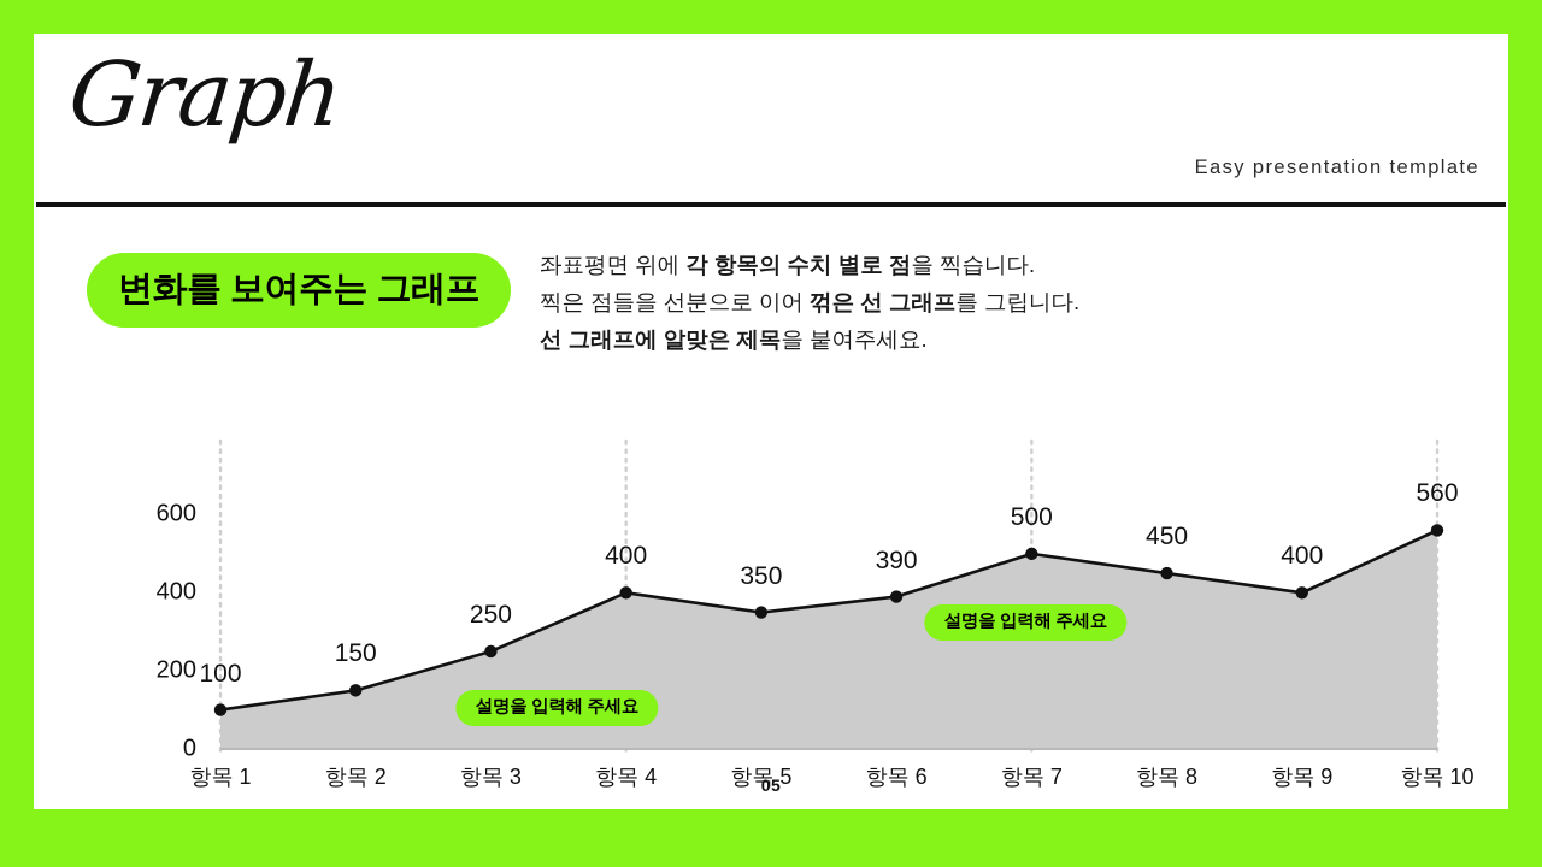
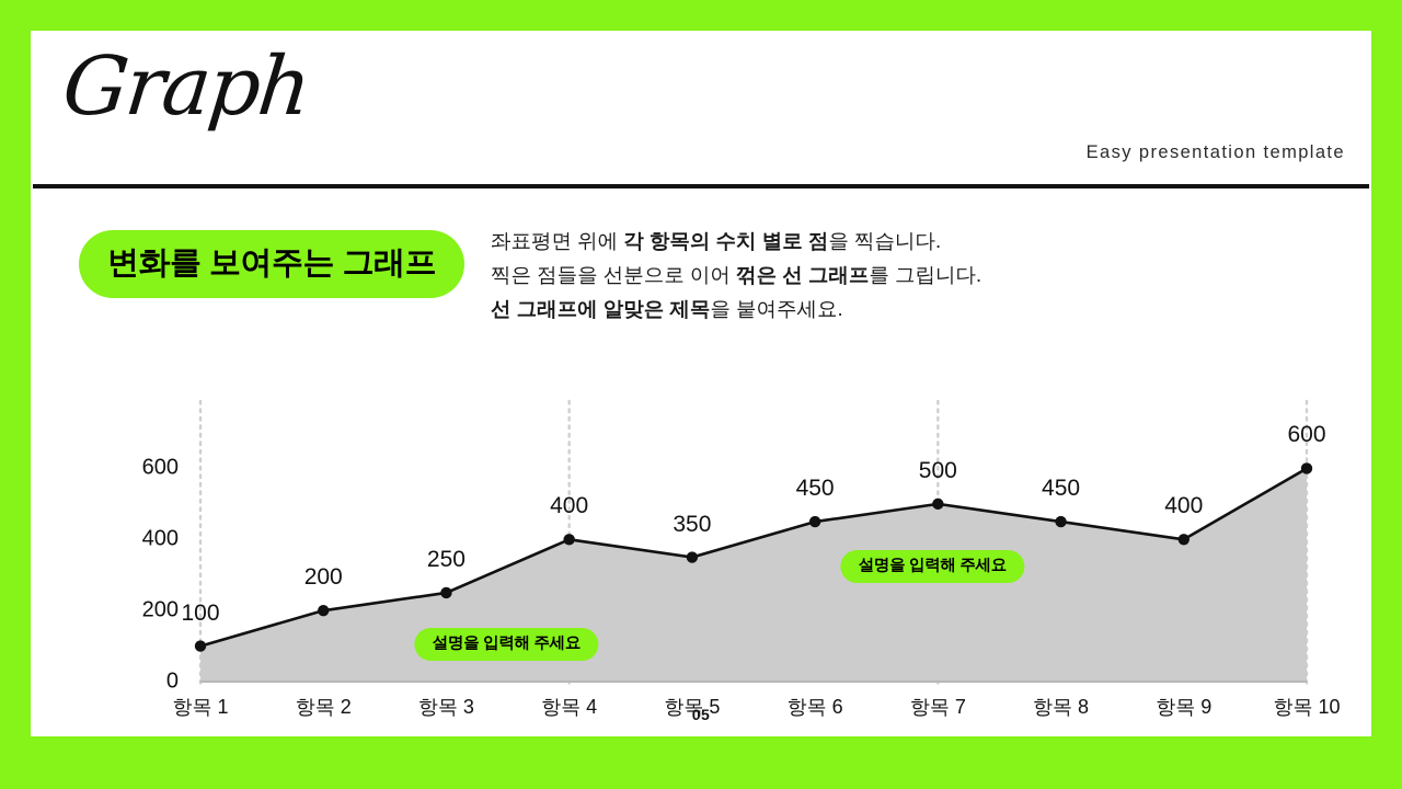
항목 2: 150 -> 200
항목 6: 390 -> 450
항목 10: 560 -> 600
